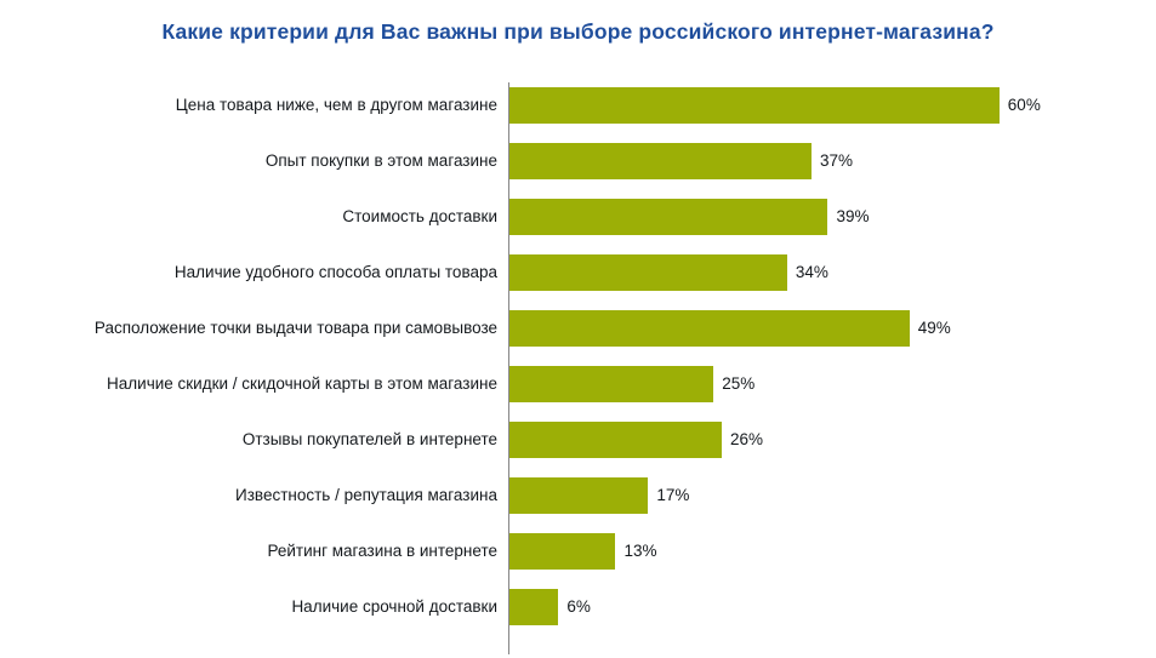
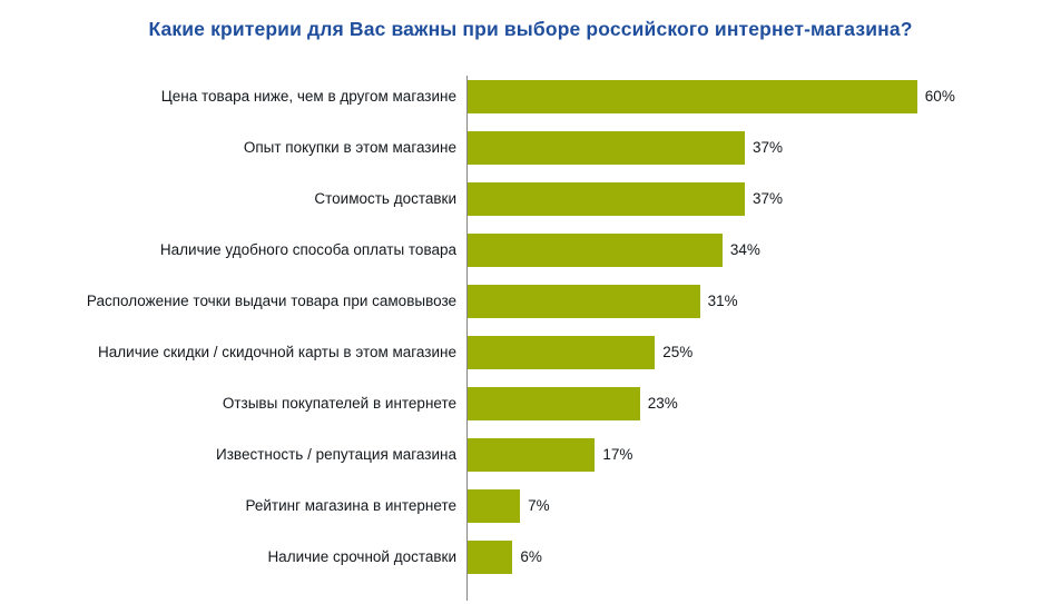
Стоимость доставки: 39% -> 37%
Расположение точки выдачи товара при самовывозе: 49% -> 31%
Отзывы покупателей в интернете: 26% -> 23%
Рейтинг магазина в интернете: 13% -> 7%
